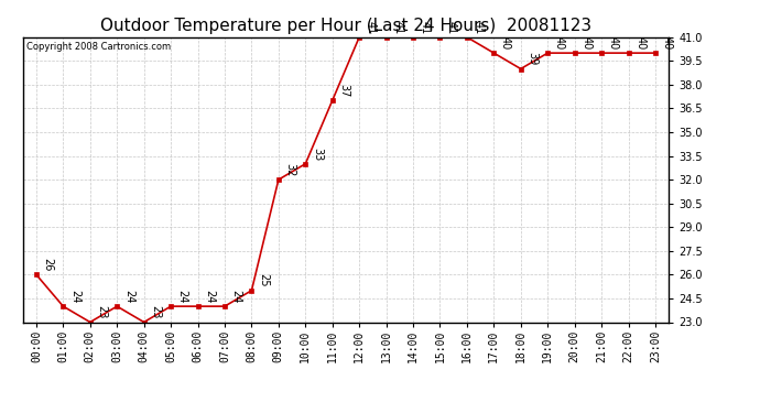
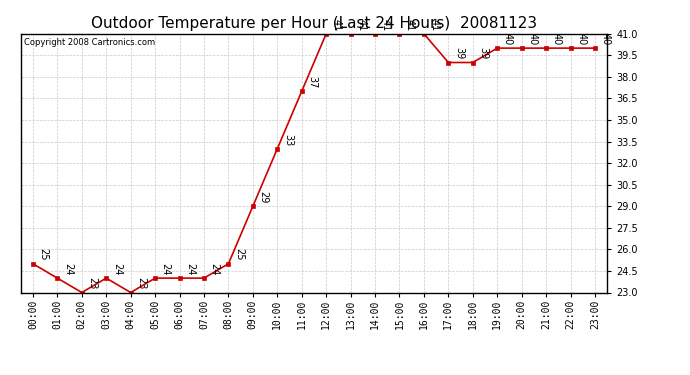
00:00: 26 -> 25
09:00: 32 -> 29
17:00: 40 -> 39
